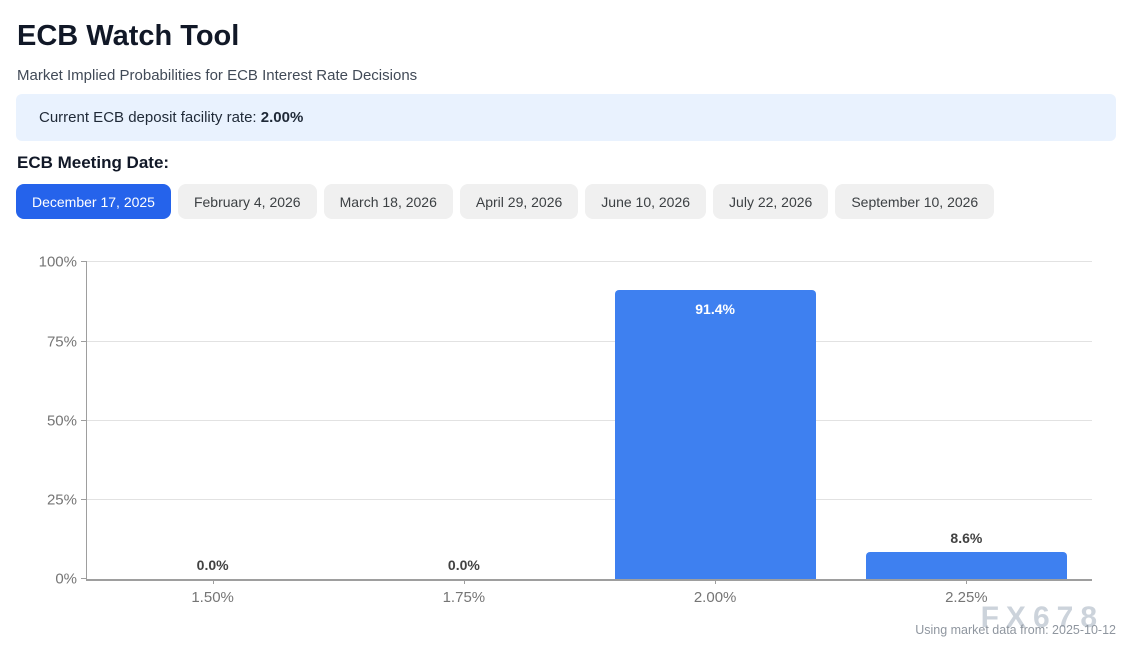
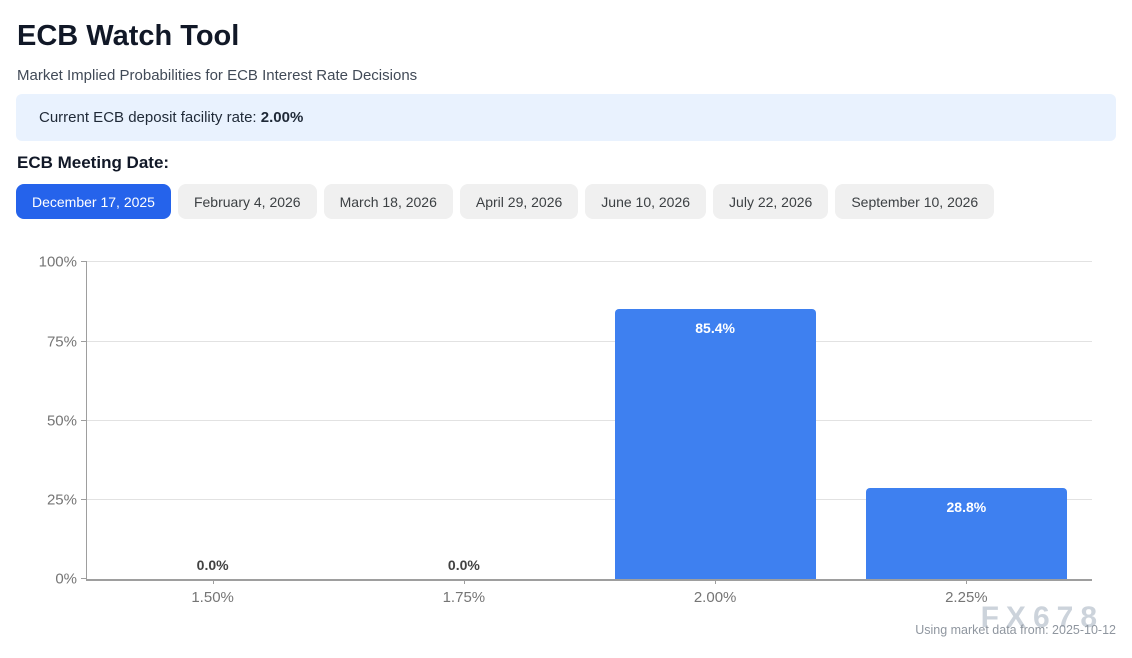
2.00%: 91.4% -> 85.4%
2.25%: 8.6% -> 28.8%
